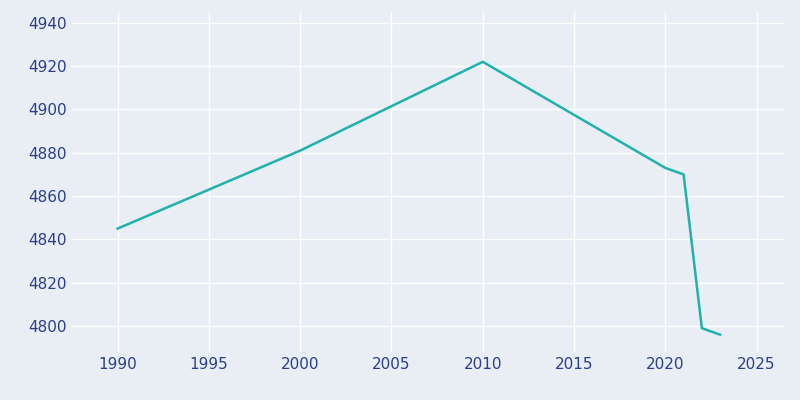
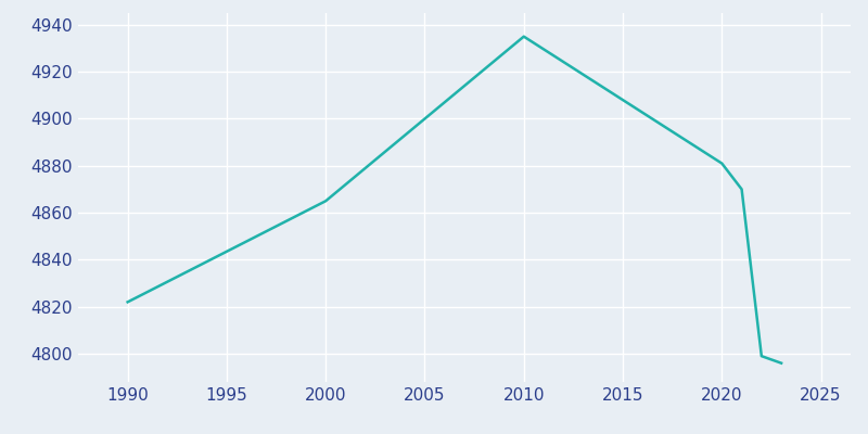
1990: 4845 -> 4822
2000: 4881 -> 4865
2010: 4922 -> 4935
2020: 4873 -> 4881
